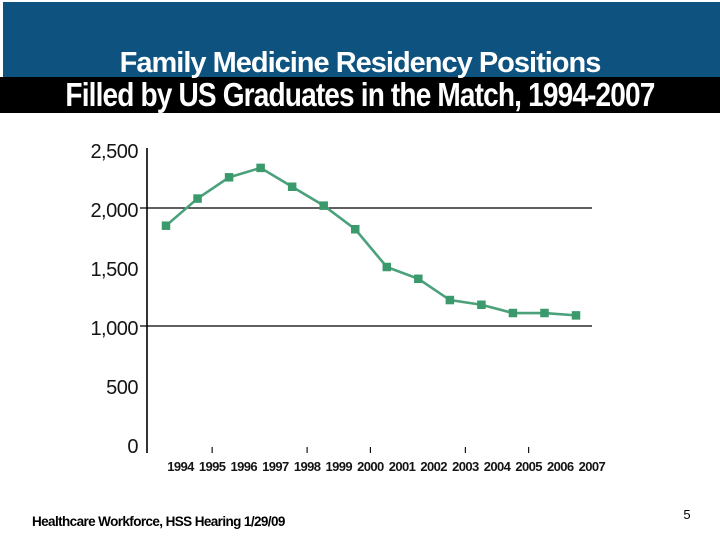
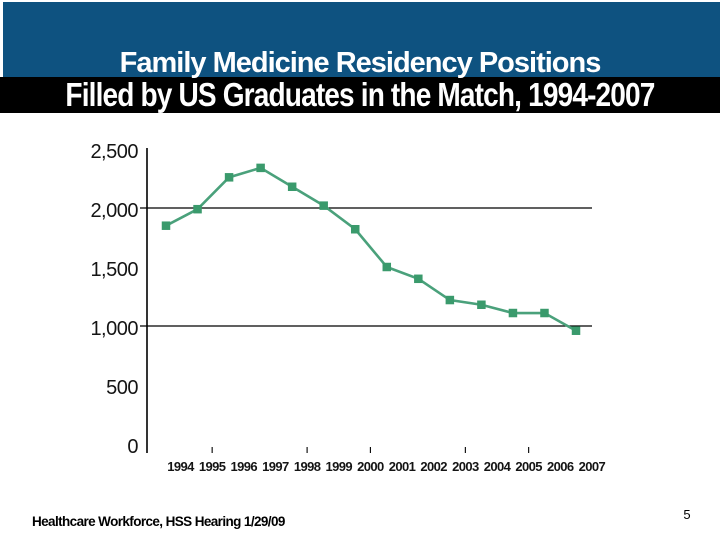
1995: 2080 -> 1990
2007: 1090 -> 960
